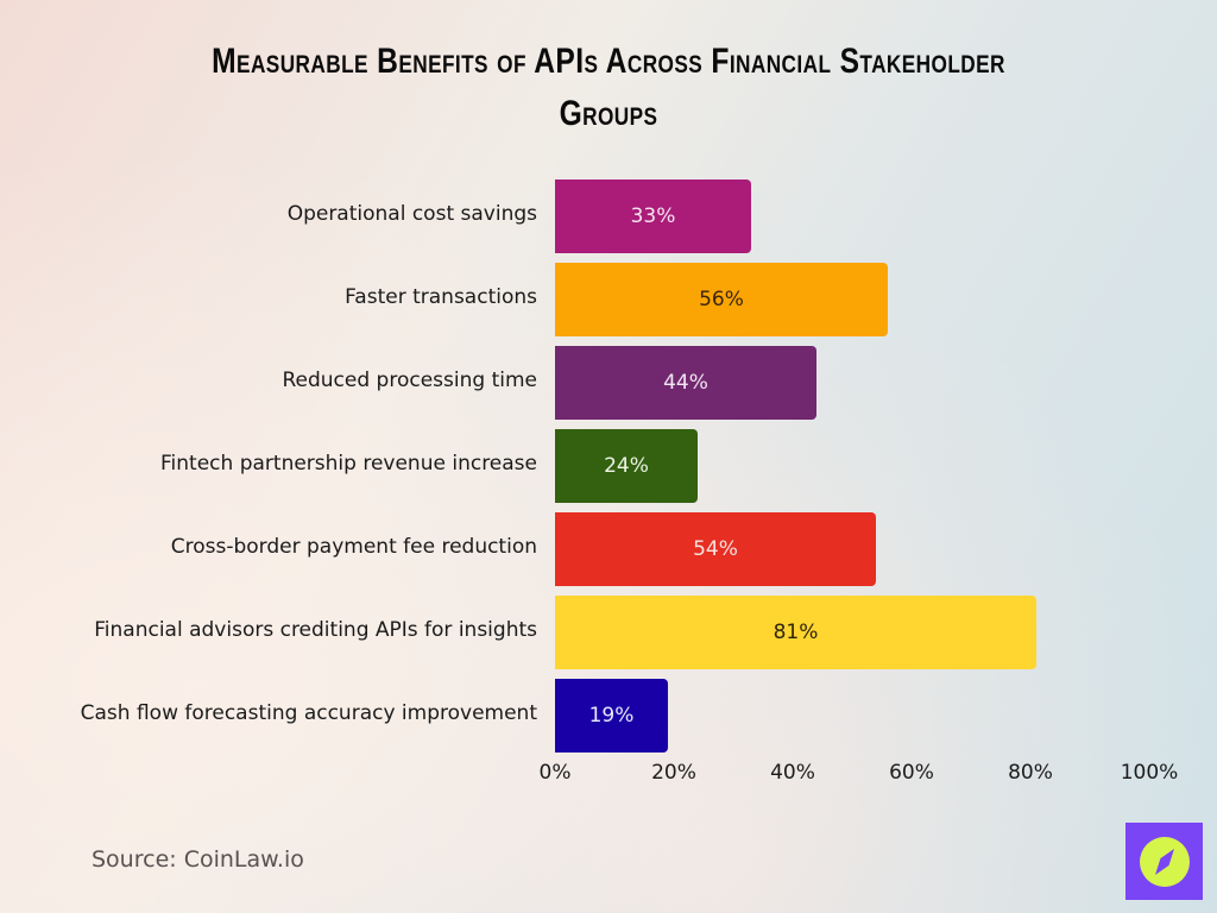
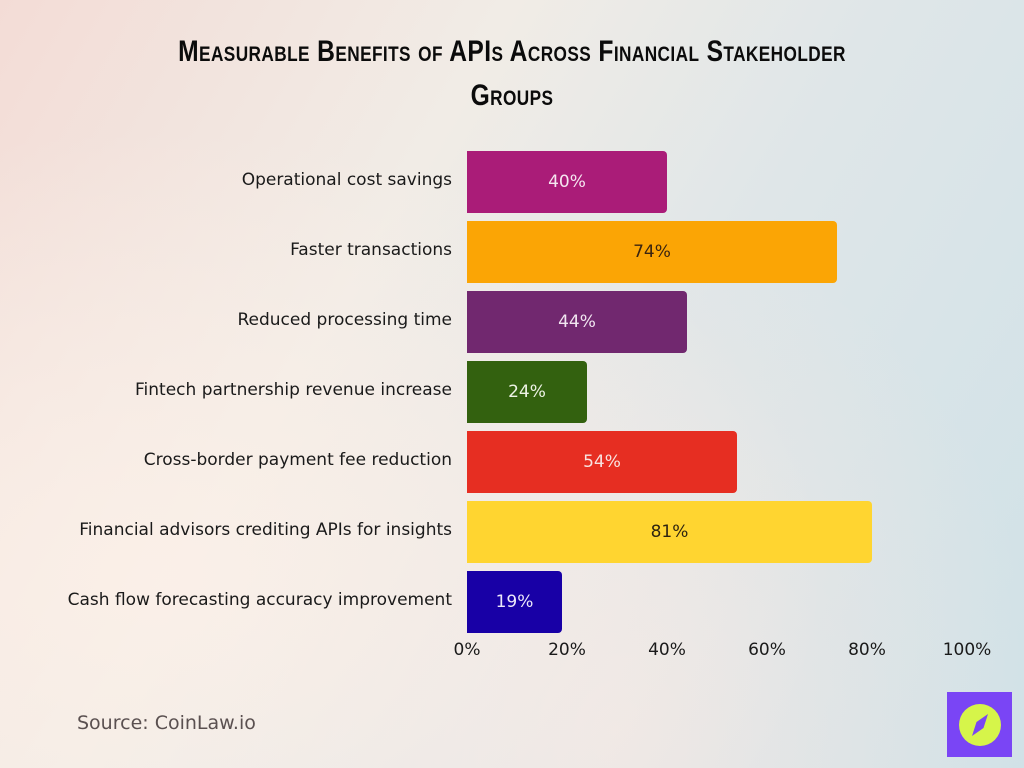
Operational cost savings: 33% -> 40%
Faster transactions: 56% -> 74%
